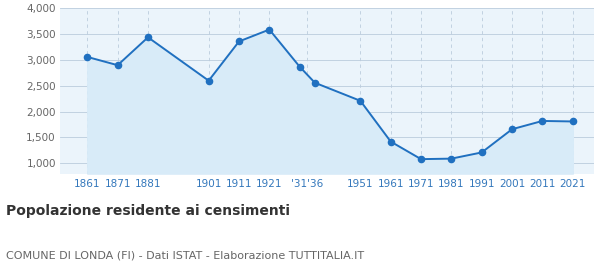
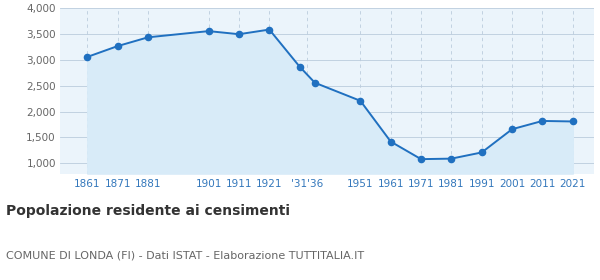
1871: 2,900 -> 3,270
1901: 2,600 -> 3,560
1911: 3,360 -> 3,500
